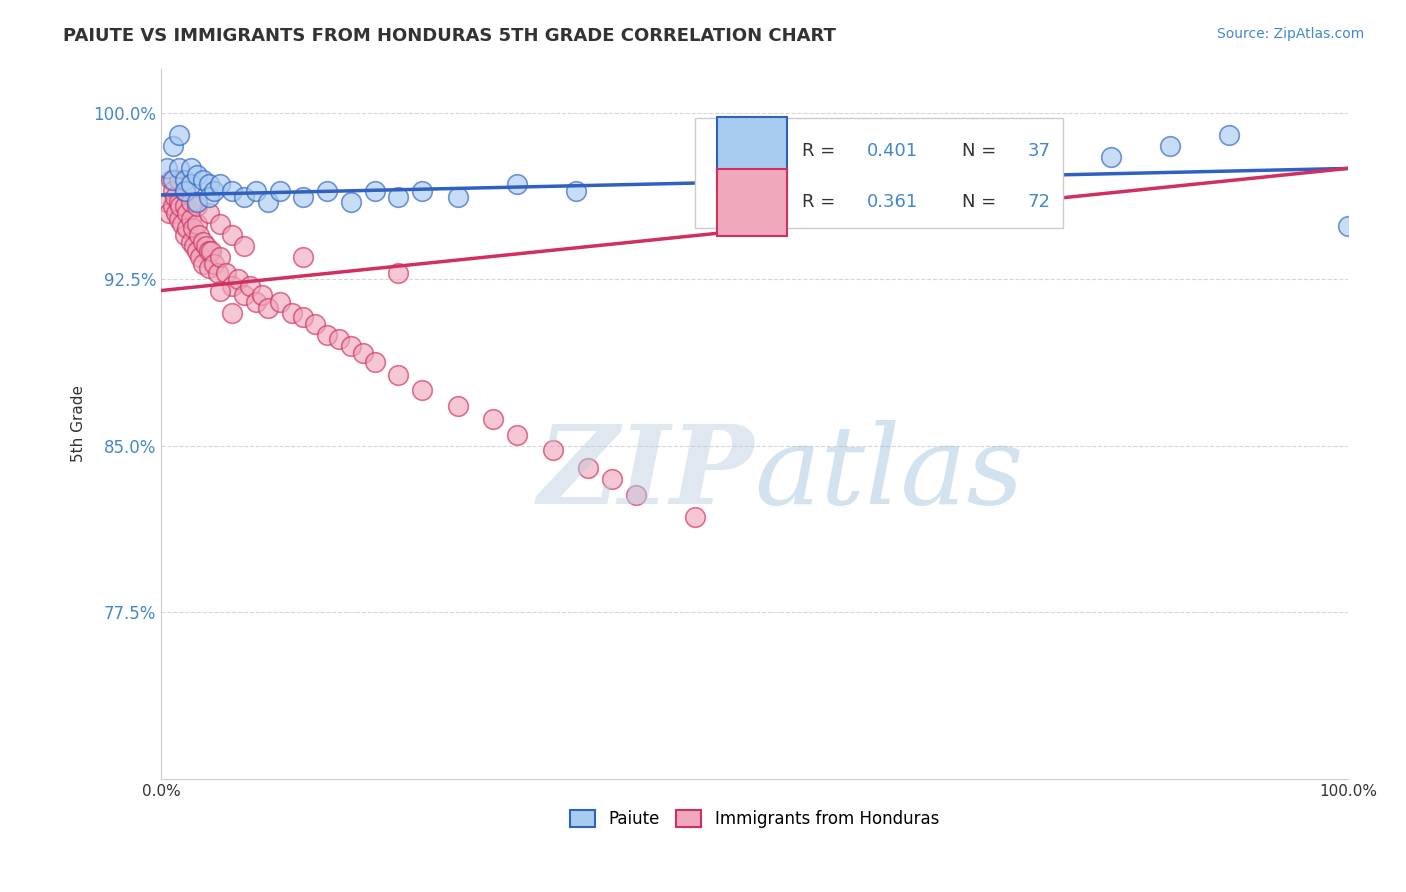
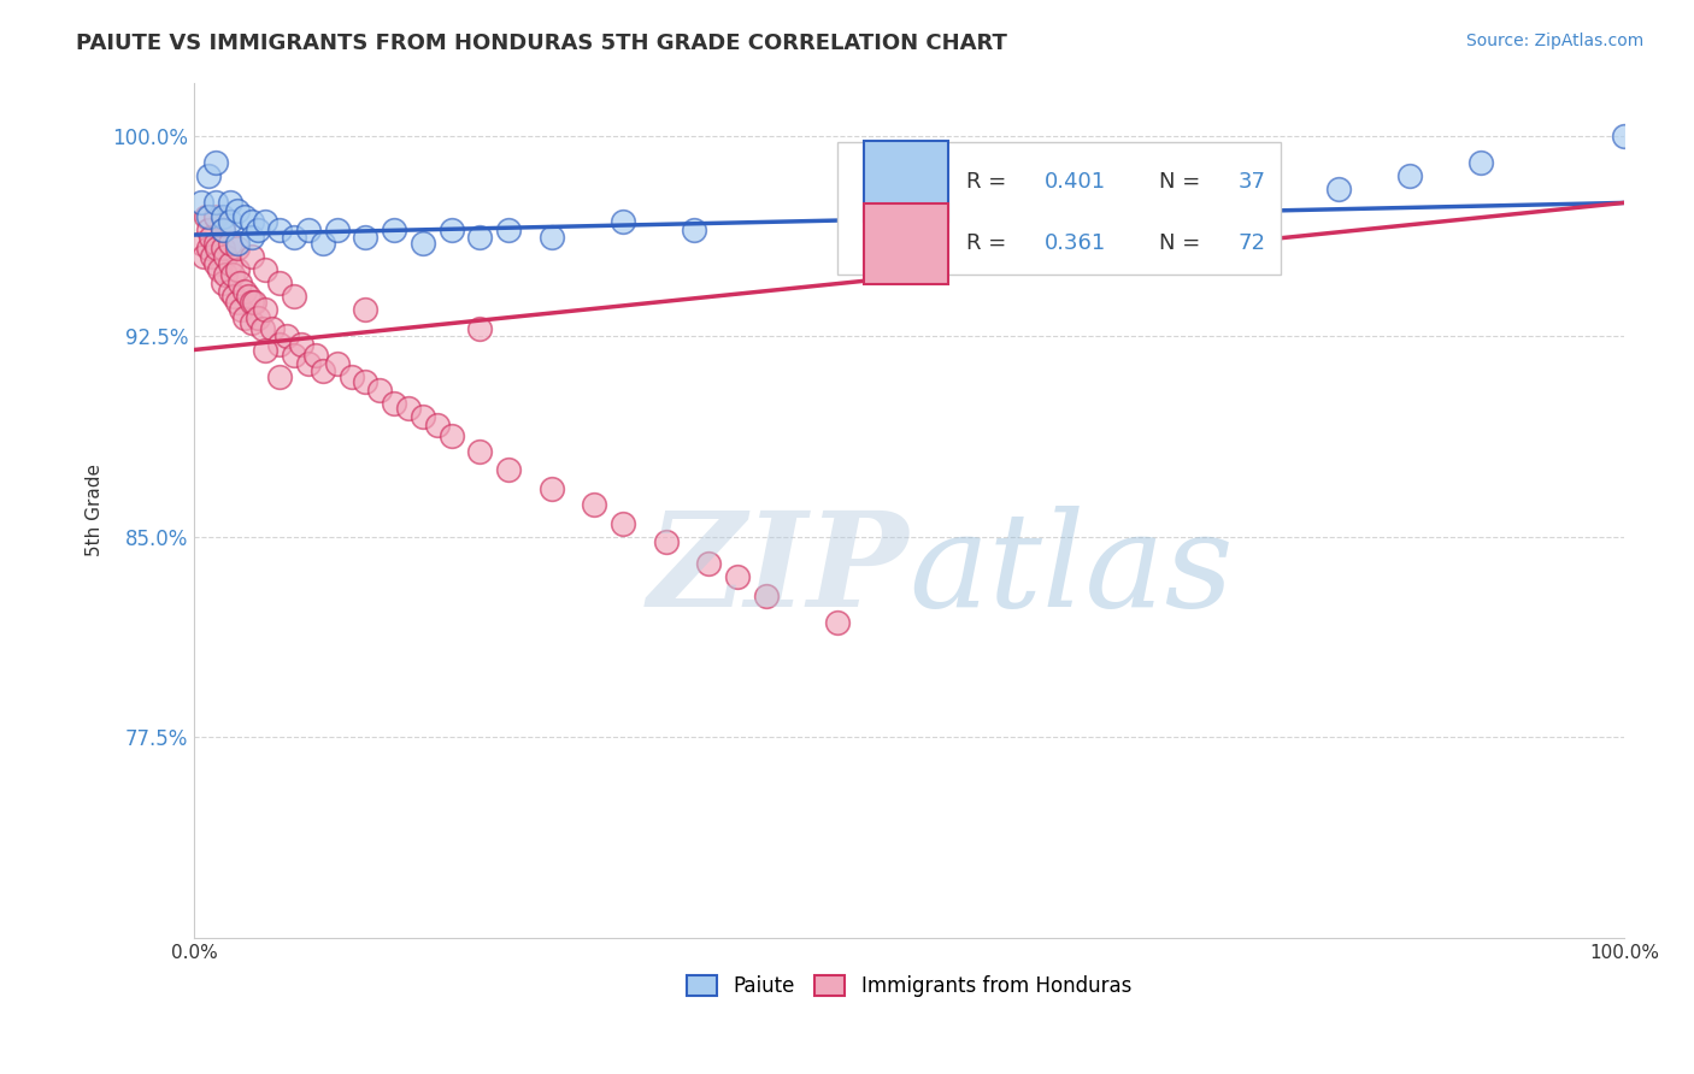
Paiute/100.0%: 94.9% -> 100.0%
